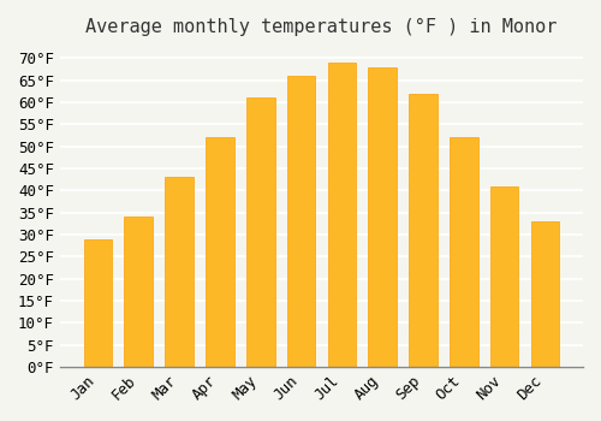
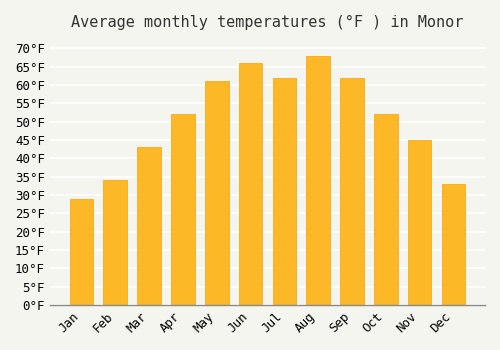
Jul: 69°F -> 62°F
Nov: 41°F -> 45°F
